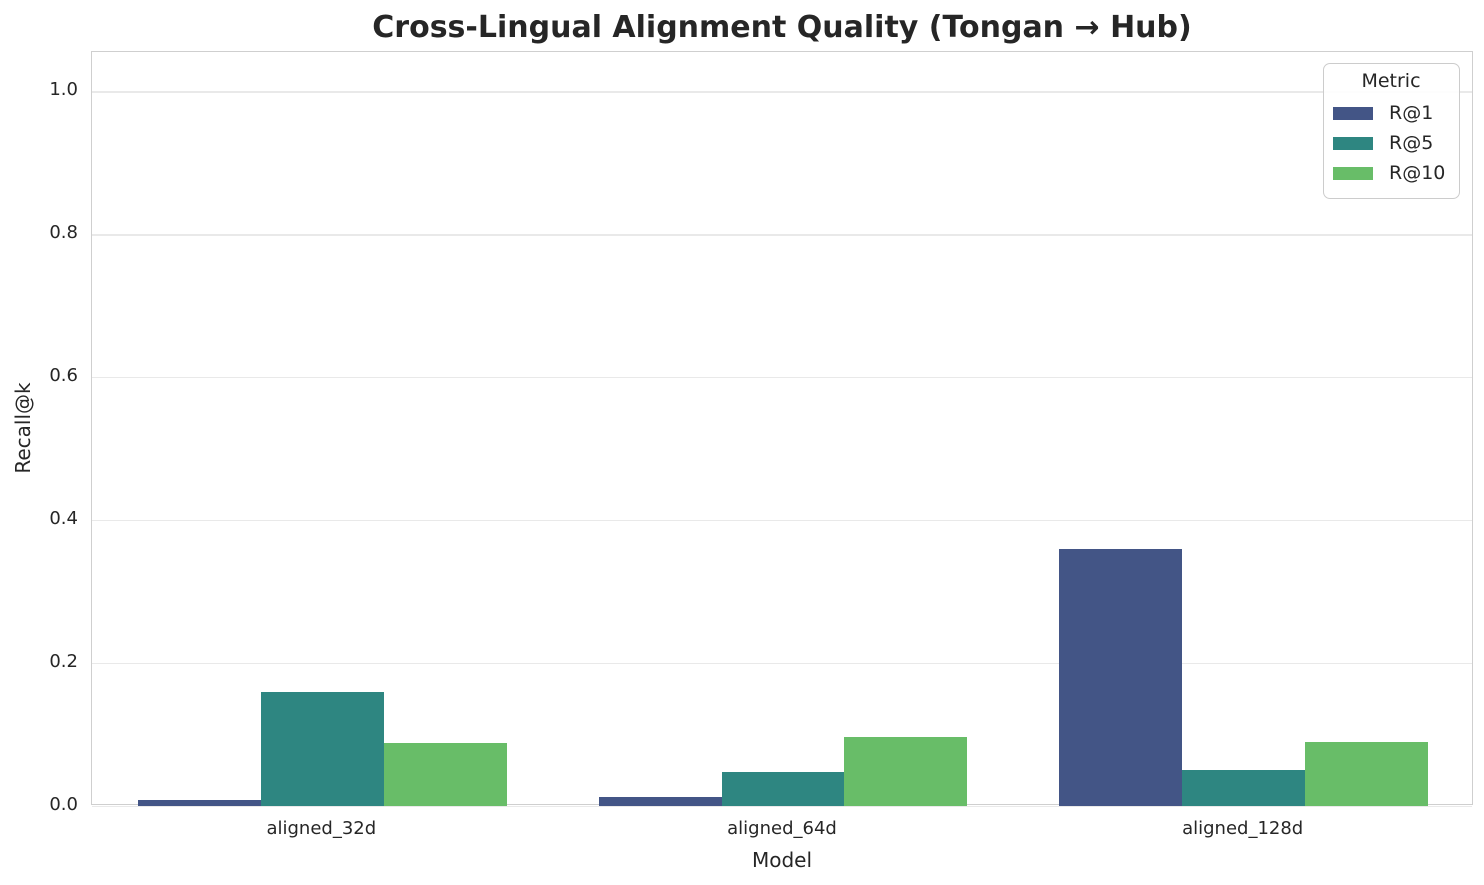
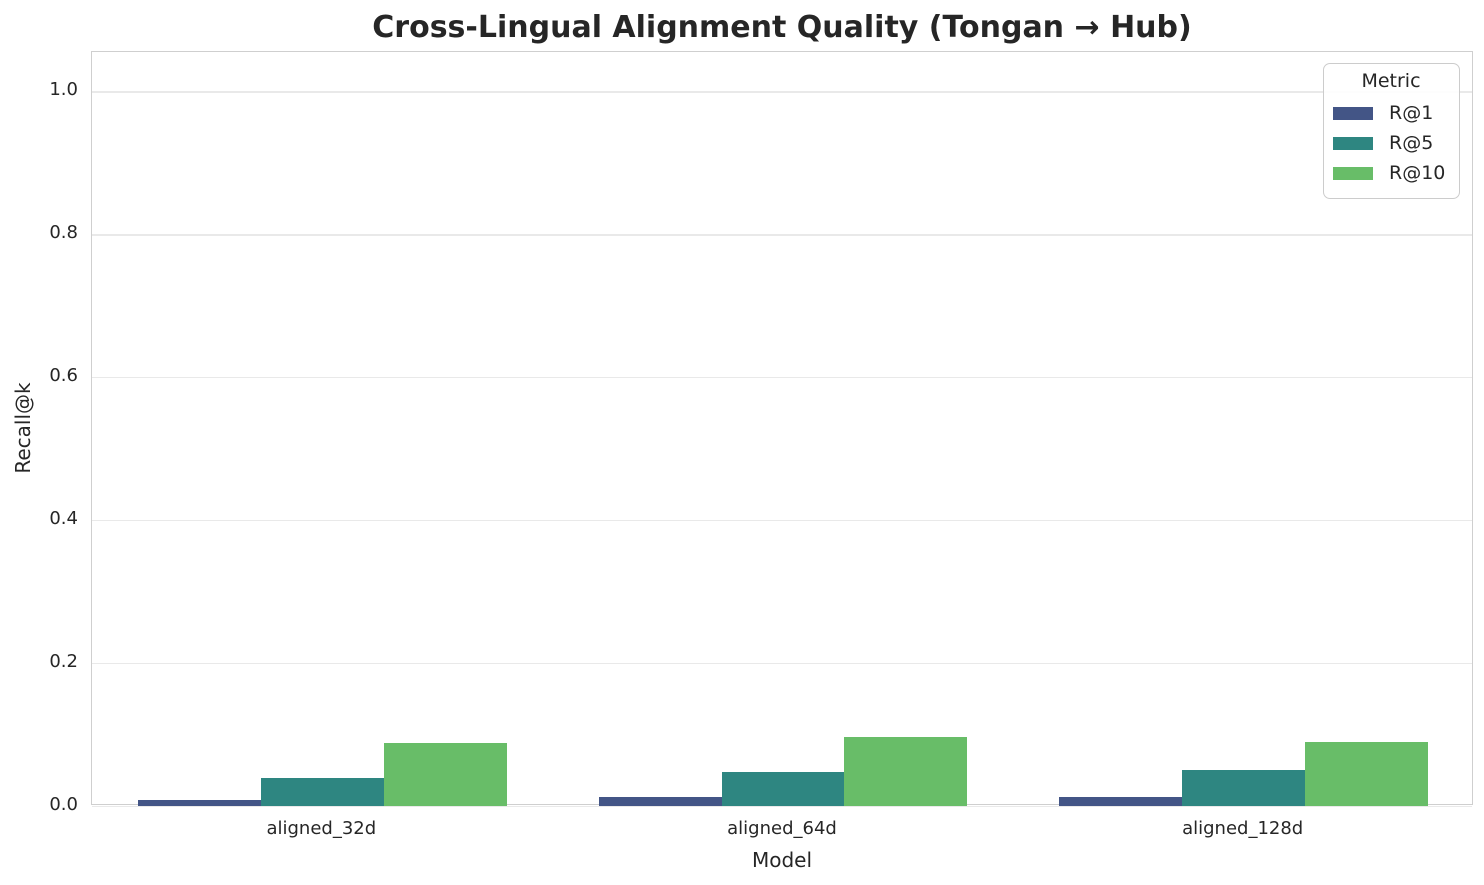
R@5/aligned_32d: 0.16 -> 0.04
R@1/aligned_128d: 0.36 -> 0.01
